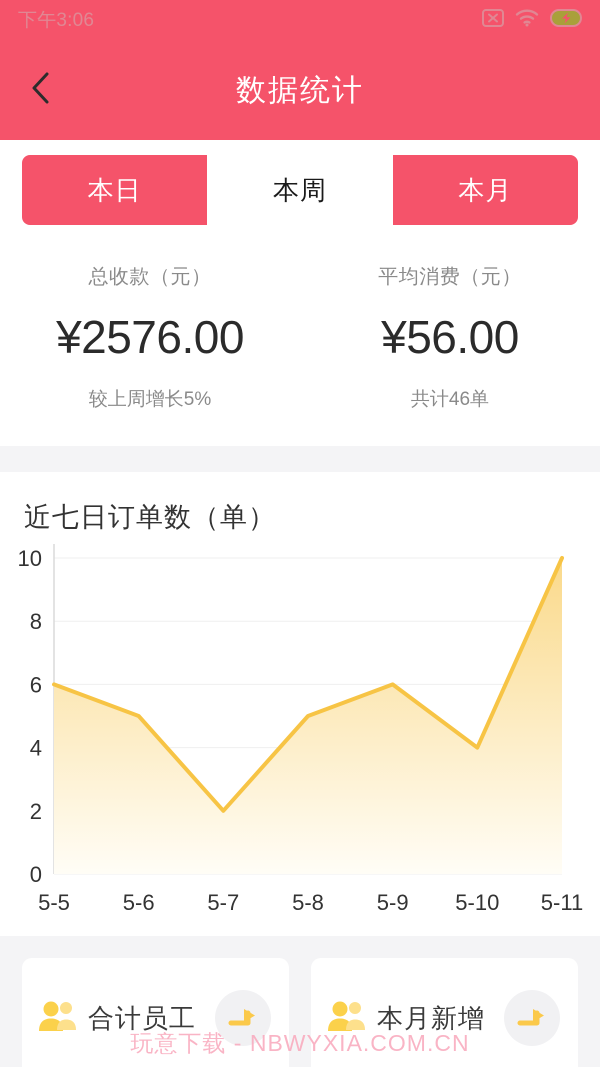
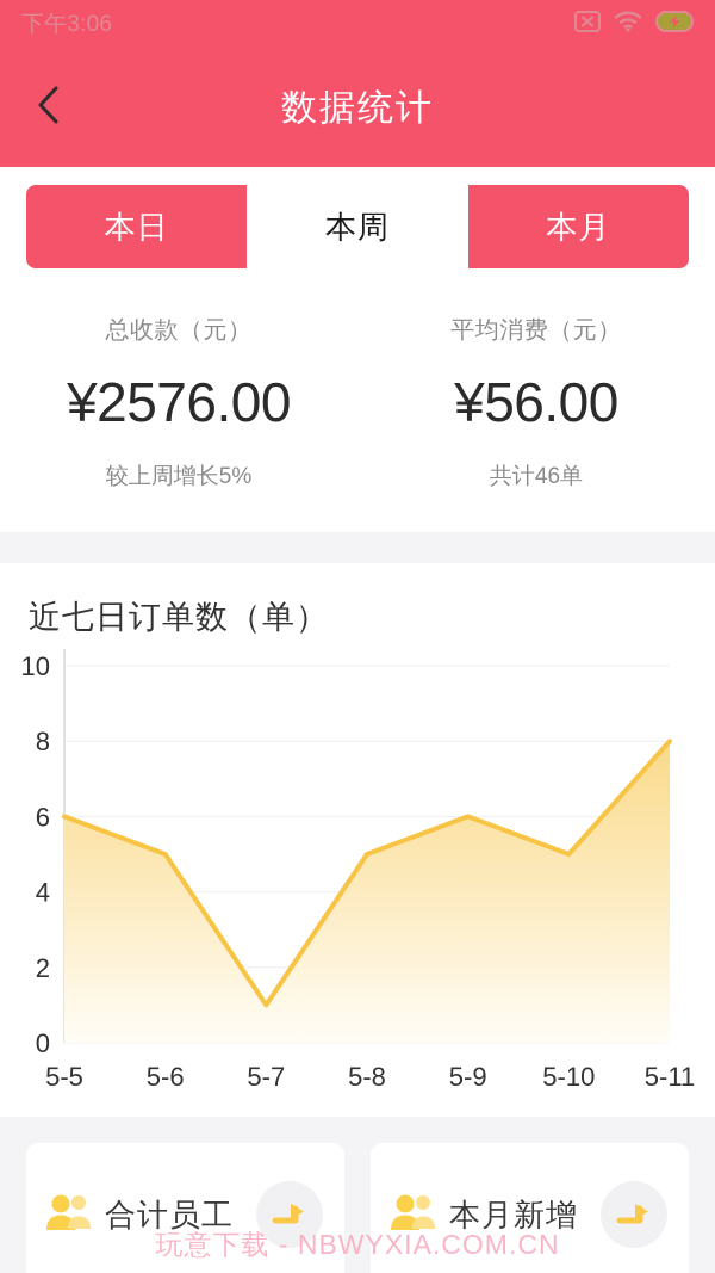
5-7: 2 -> 1
5-10: 4 -> 5
5-11: 10 -> 8
